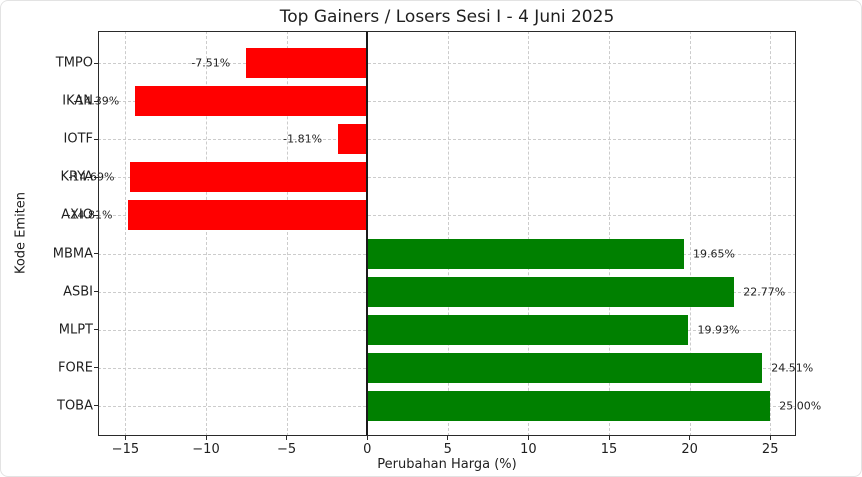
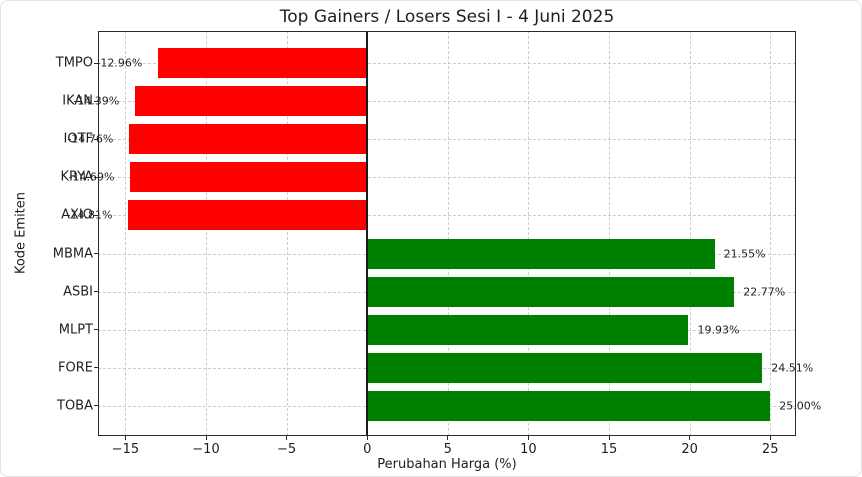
TMPO: -7.51% -> -12.96%
IOTF: -1.81% -> -14.76%
MBMA: 19.65% -> 21.55%
